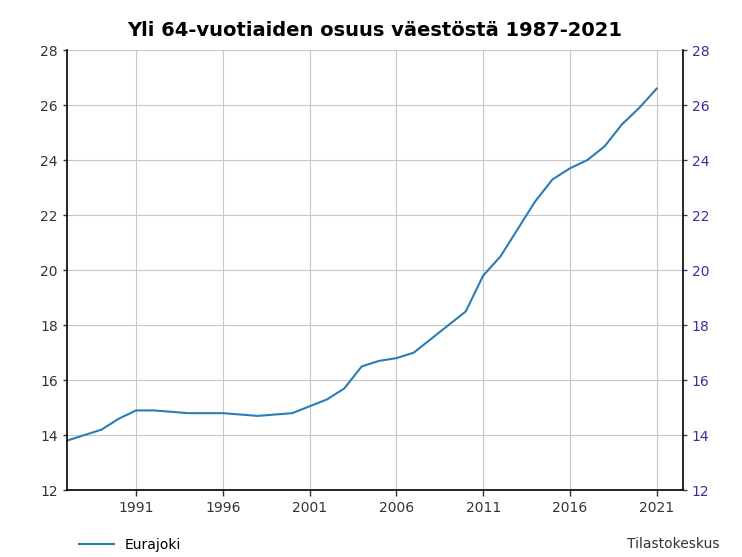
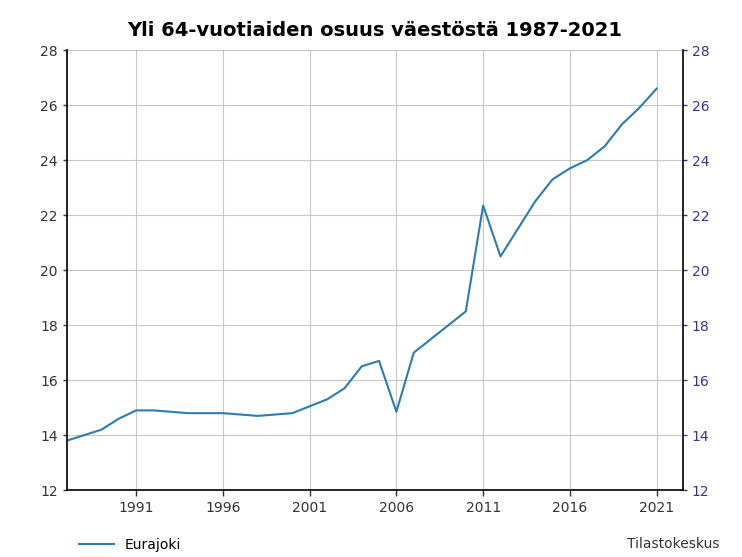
2006: 16.80 -> 14.85
2011: 19.80 -> 22.35
